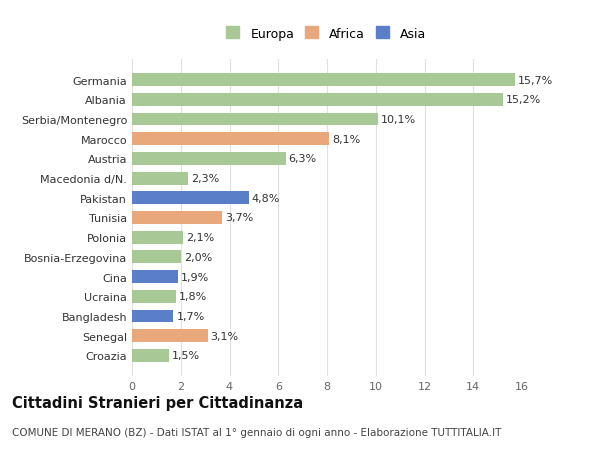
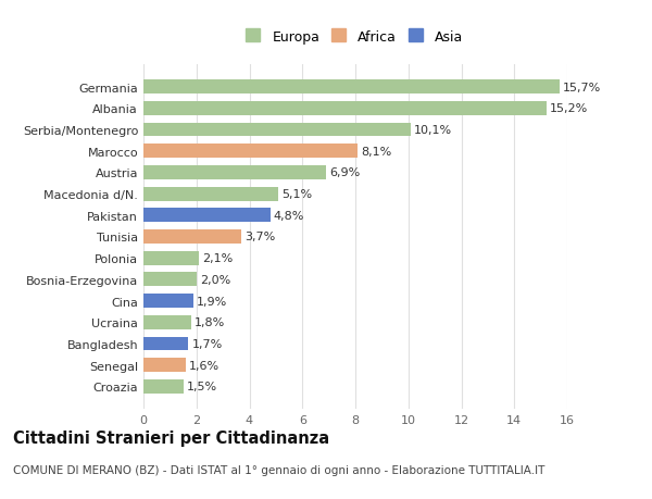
Austria: 6,3% -> 6,9%
Macedonia d/N.: 2,3% -> 5,1%
Senegal: 3,1% -> 1,6%
